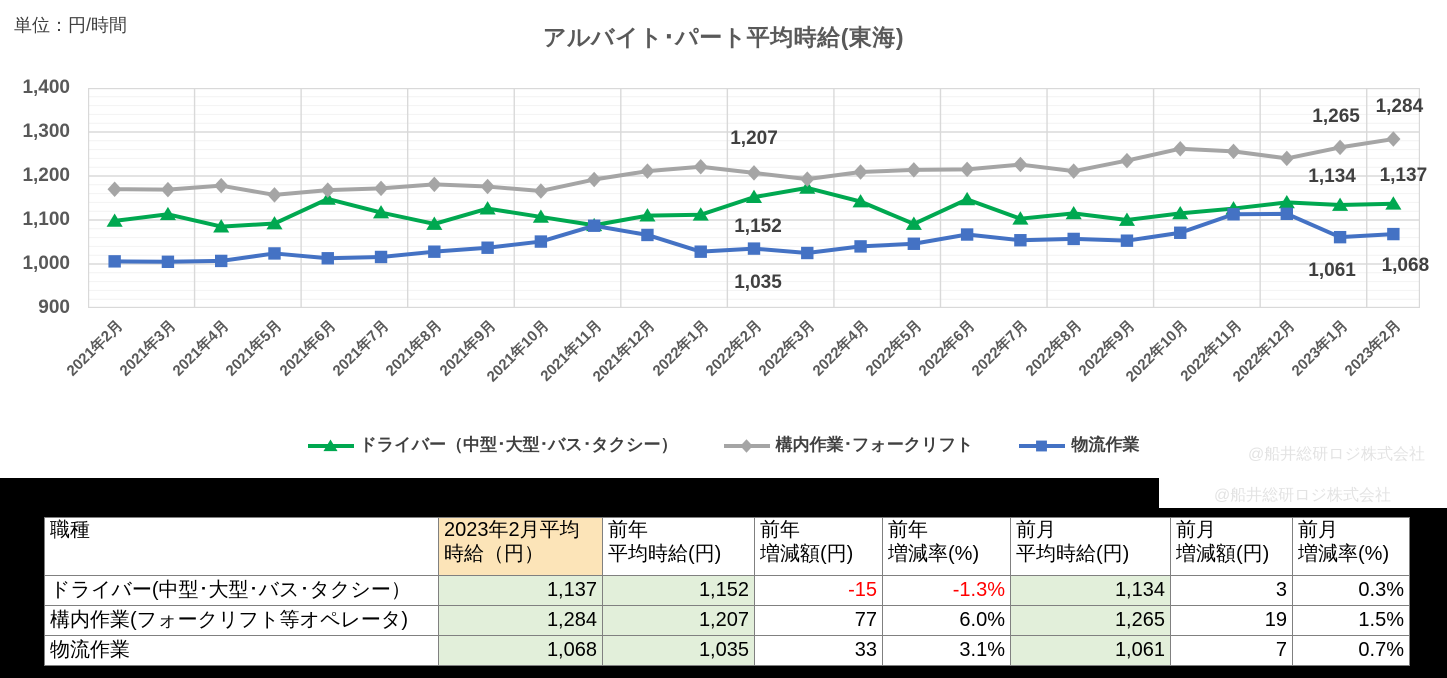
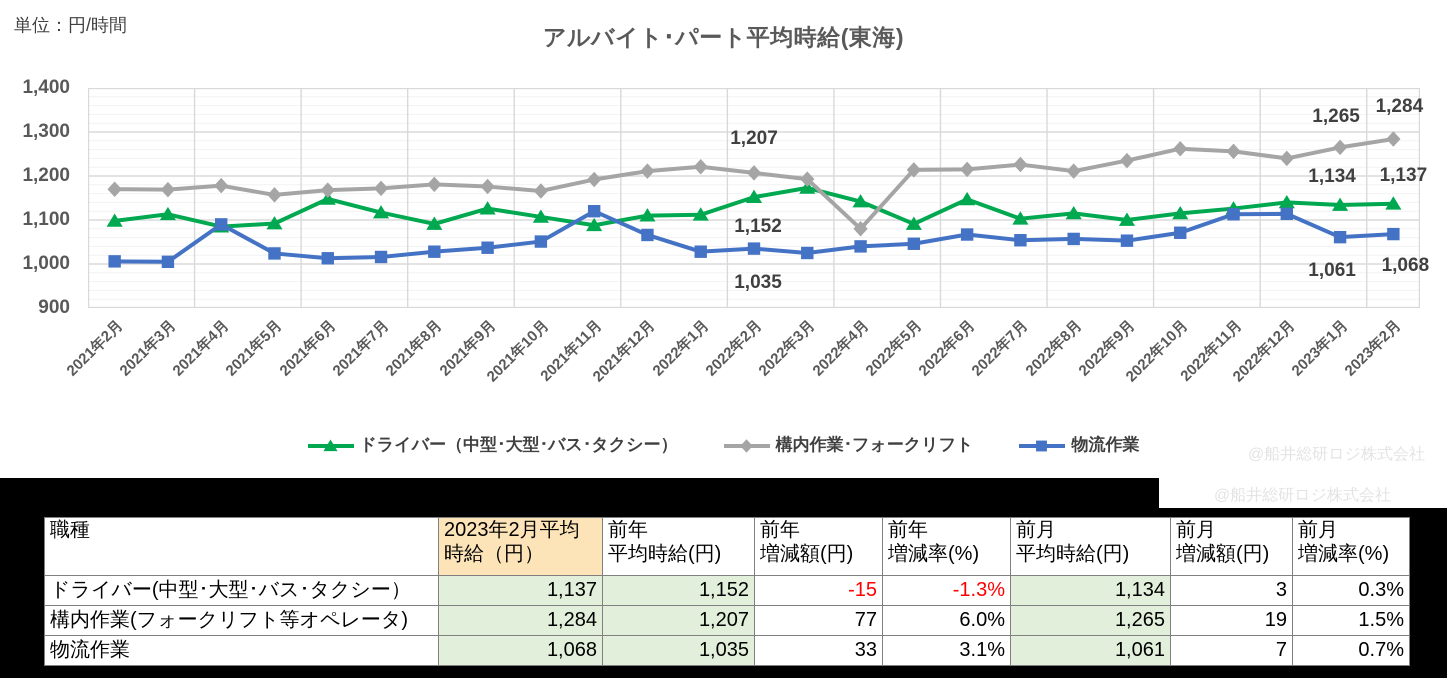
物流作業/2021年4月: 1010 -> 1090
物流作業/2021年11月: 1090 -> 1120
構内作業･フォークリフト/2022年4月: 1210 -> 1080
